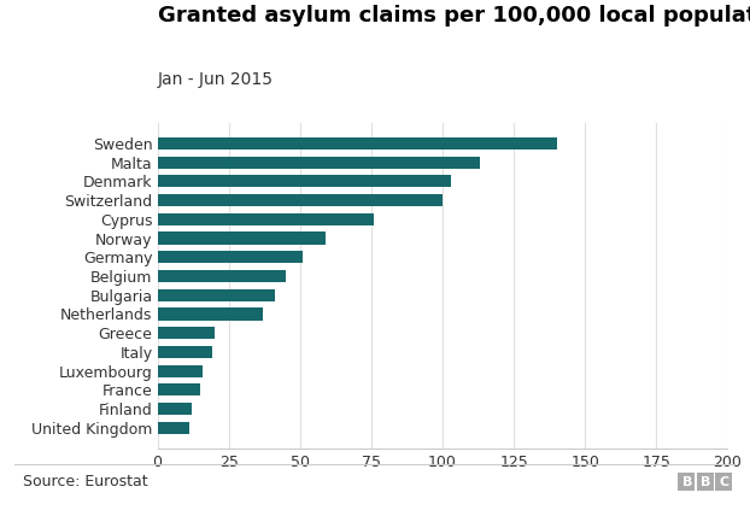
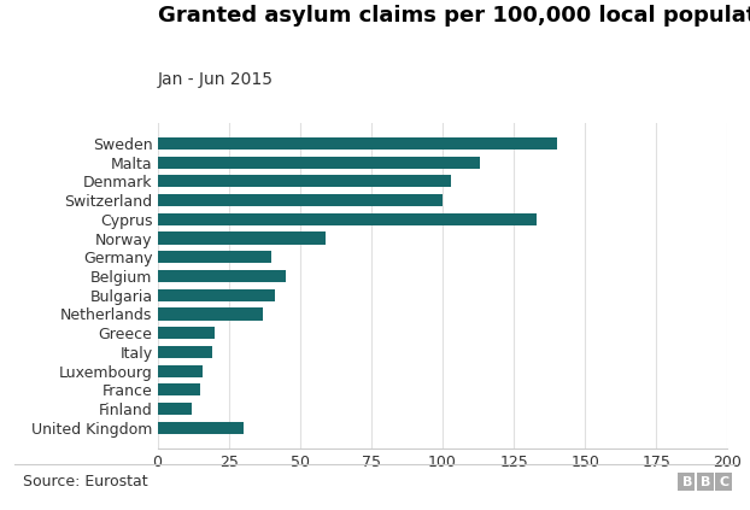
Cyprus: 76 -> 133
Germany: 51 -> 40
United Kingdom: 11 -> 30
